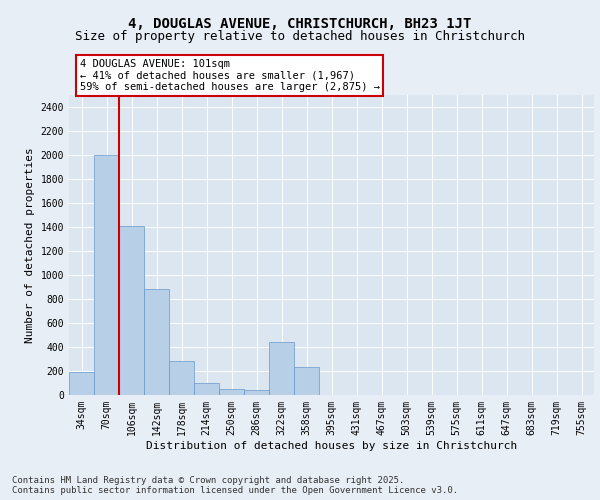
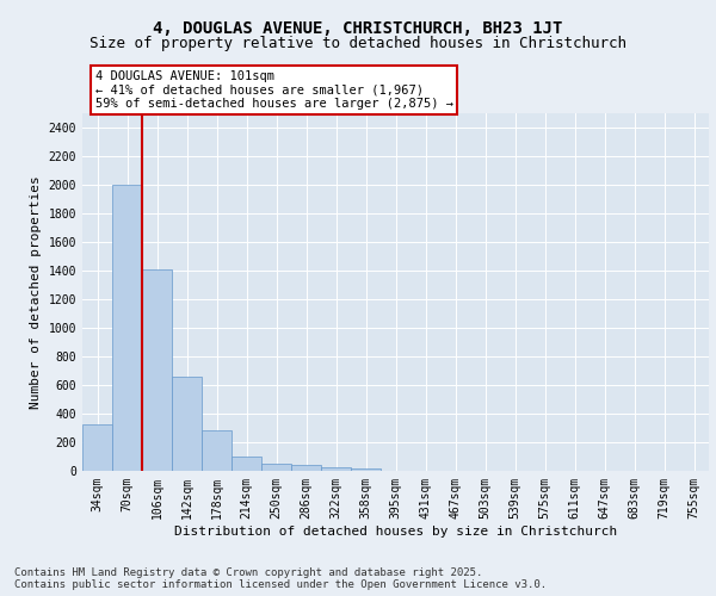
34sqm: 190 -> 320
142sqm: 880 -> 660
322sqm: 440 -> 30
358sqm: 230 -> 20
